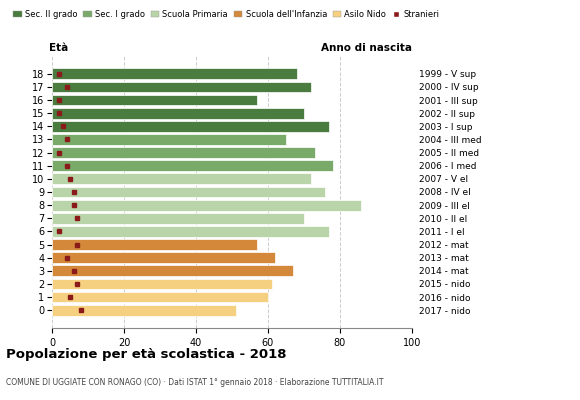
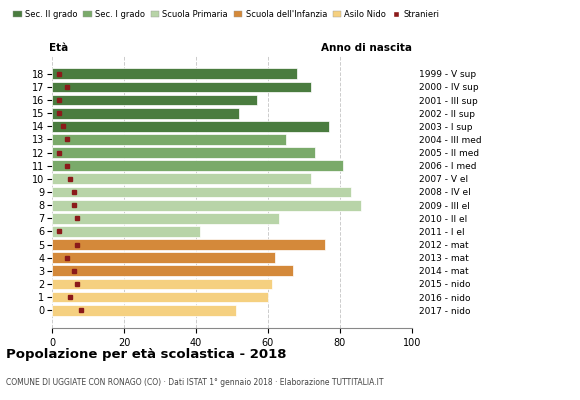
15: 70 -> 52
11: 78 -> 81
9: 76 -> 83
7: 70 -> 63
6: 77 -> 41
5: 57 -> 76
